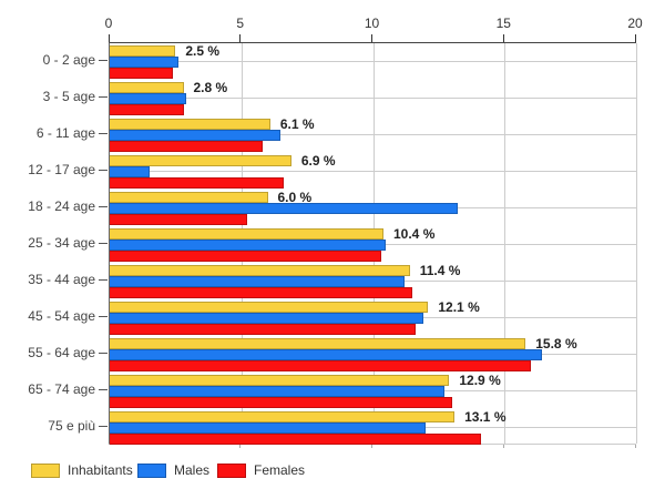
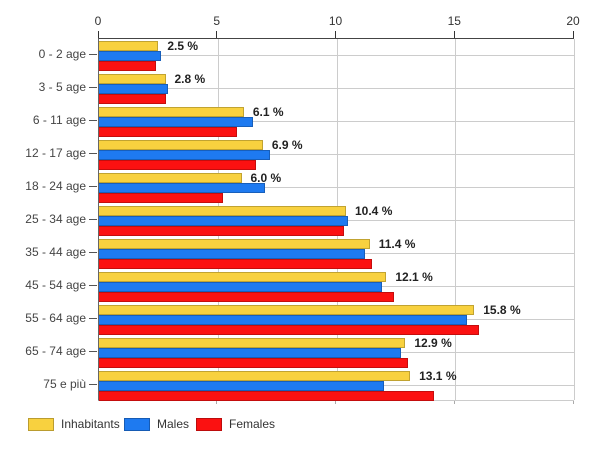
Males/12 - 17 age: 1.5 -> 7.2
Males/18 - 24 age: 13.2 -> 7.0
Females/45 - 54 age: 11.6 -> 12.4
Males/55 - 64 age: 16.4 -> 15.5
